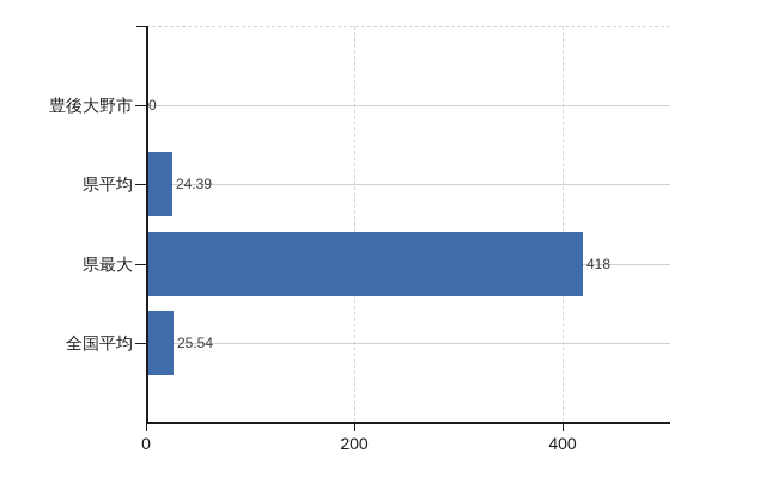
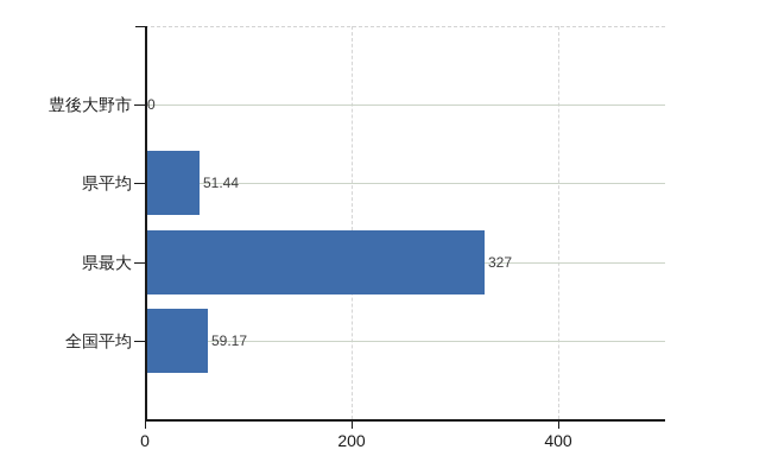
県平均: 24.39 -> 51.44
県最大: 418 -> 327
全国平均: 25.54 -> 59.17
